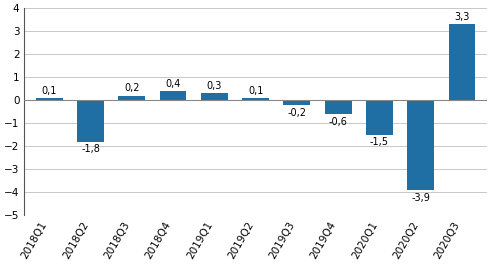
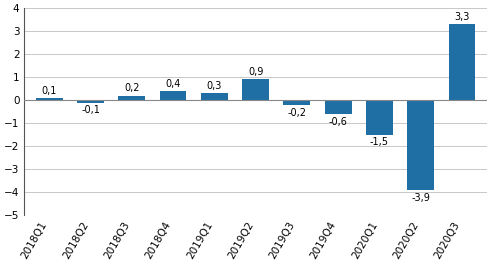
2018Q2: -1,8 -> -0,1
2019Q2: 0,1 -> 0,9
